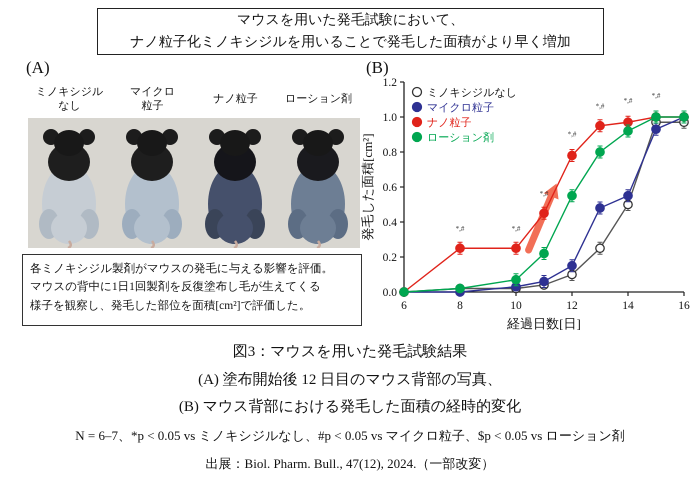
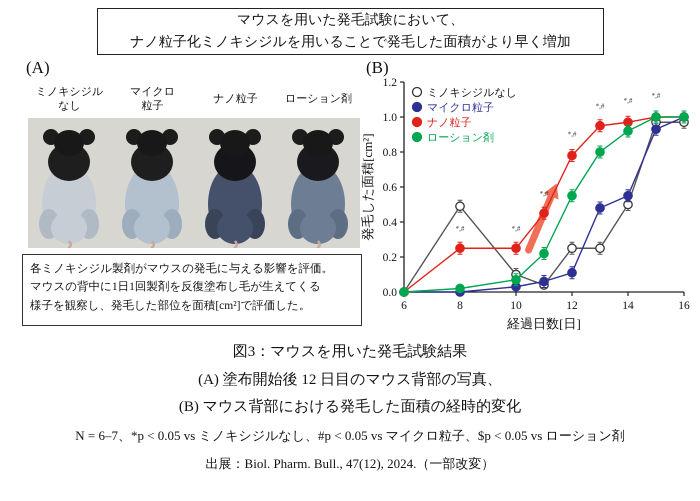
ミノキシジルなし/8: 0.02 -> 0.49
ミノキシジルなし/10: 0.02 -> 0.10
ミノキシジルなし/12: 0.10 -> 0.25
マイクロ粒子/12: 0.15 -> 0.11
